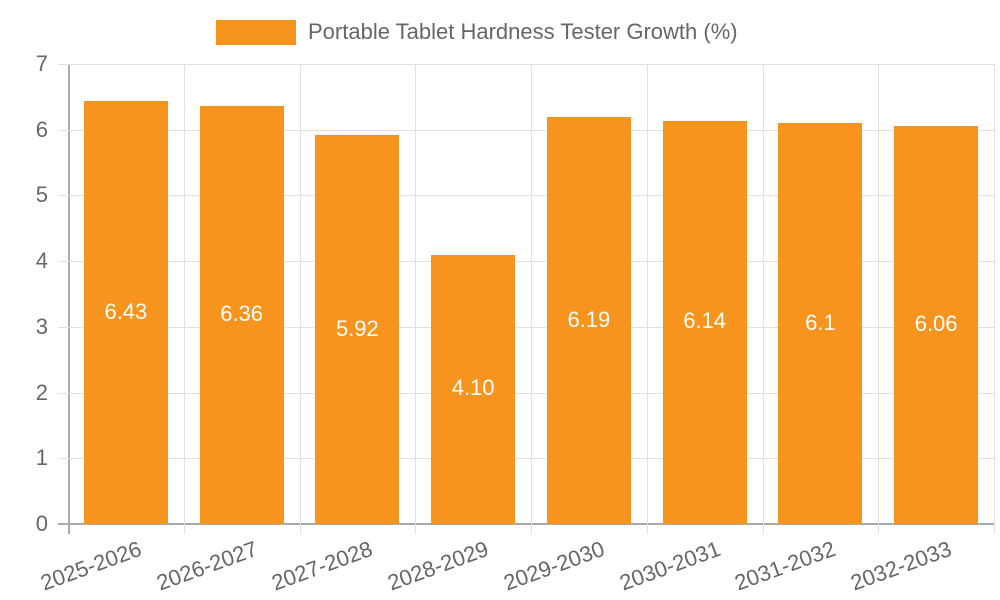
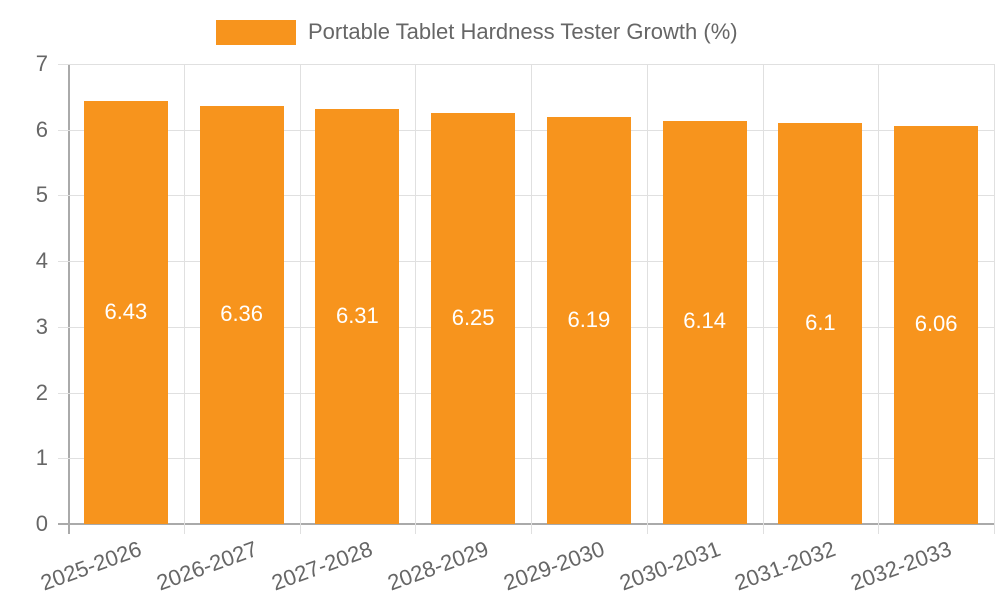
2027-2028: 5.92 -> 6.31
2028-2029: 4.10 -> 6.25
